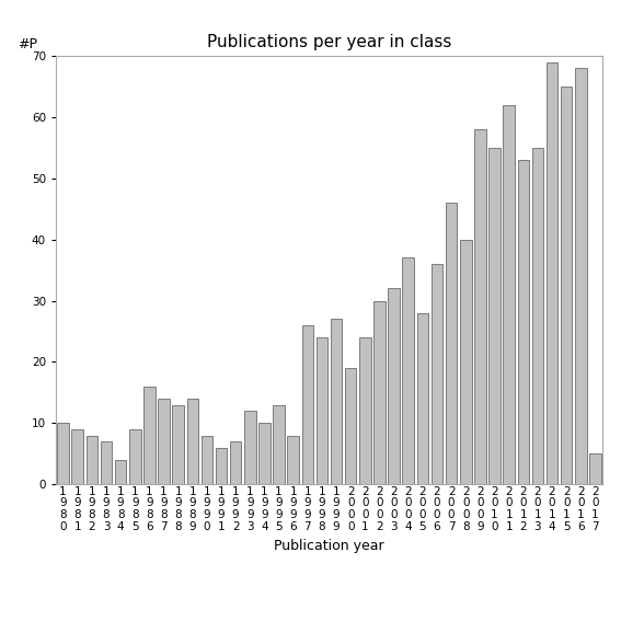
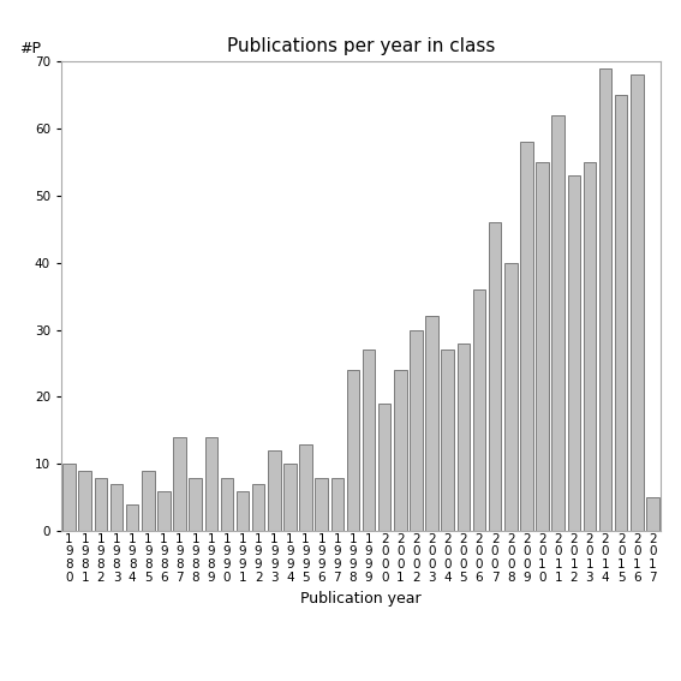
1 9 8 6: 16 -> 6
1 9 8 8: 13 -> 8
1 9 9 7: 26 -> 8
2 0 0 4: 37 -> 27
